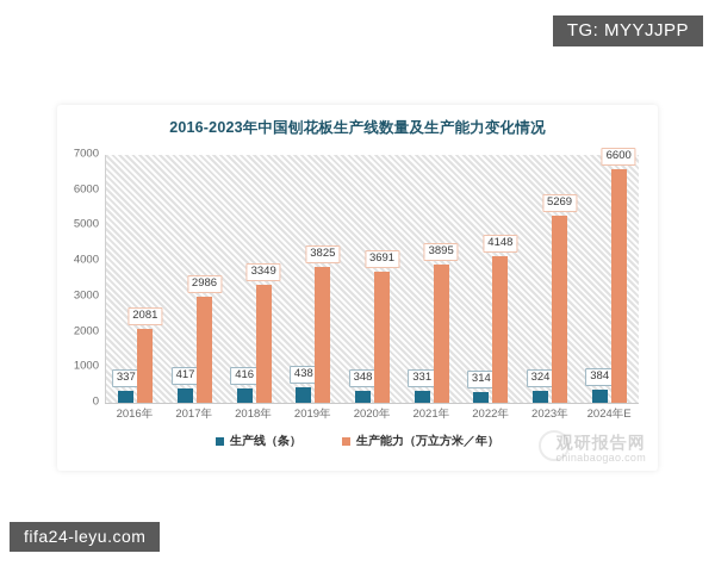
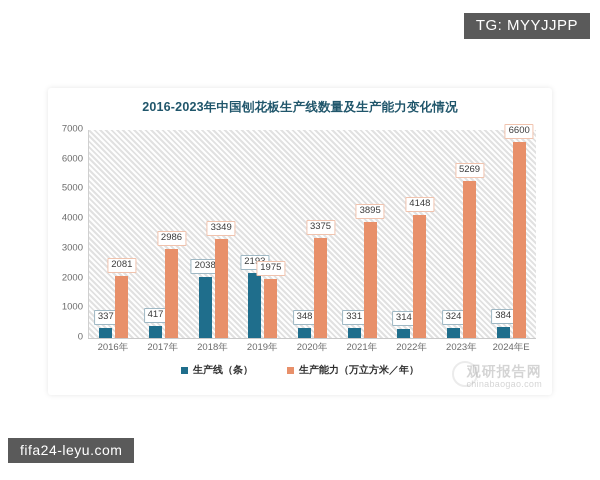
生产线（条）/2018年: 416 -> 2038
生产线（条）/2019年: 438 -> 2193
生产能力（万立方米／年）/2019年: 3825 -> 1975
生产能力（万立方米／年）/2020年: 3691 -> 3375
